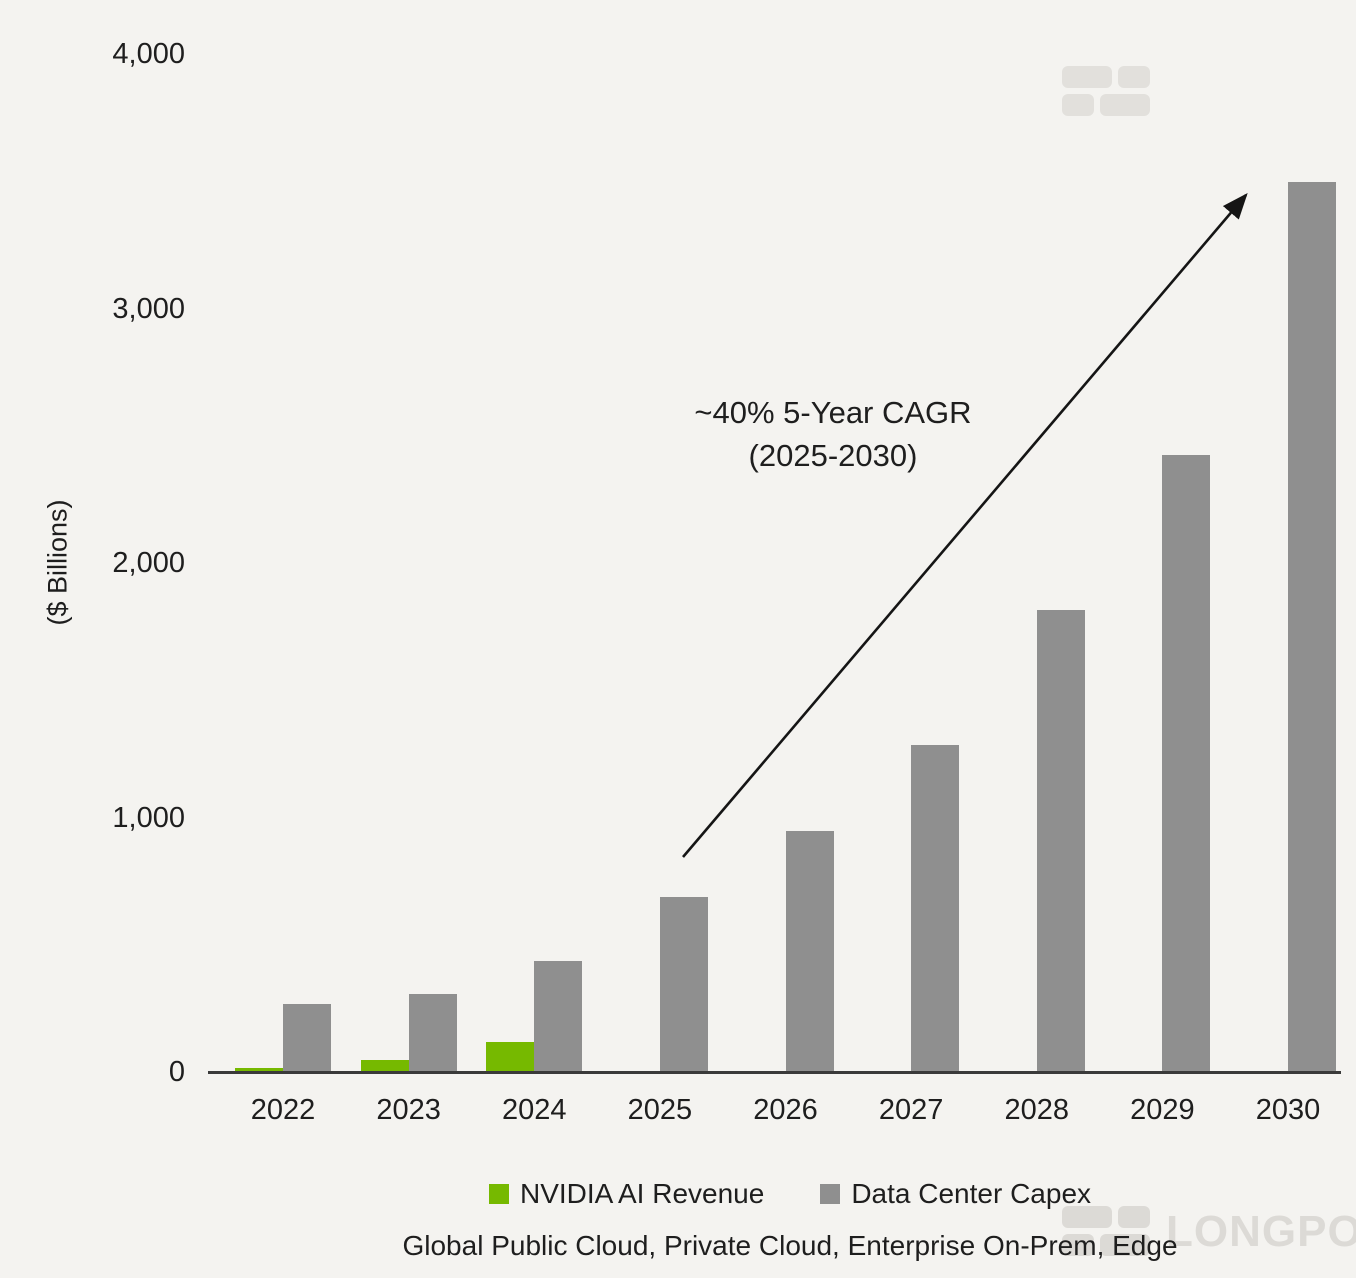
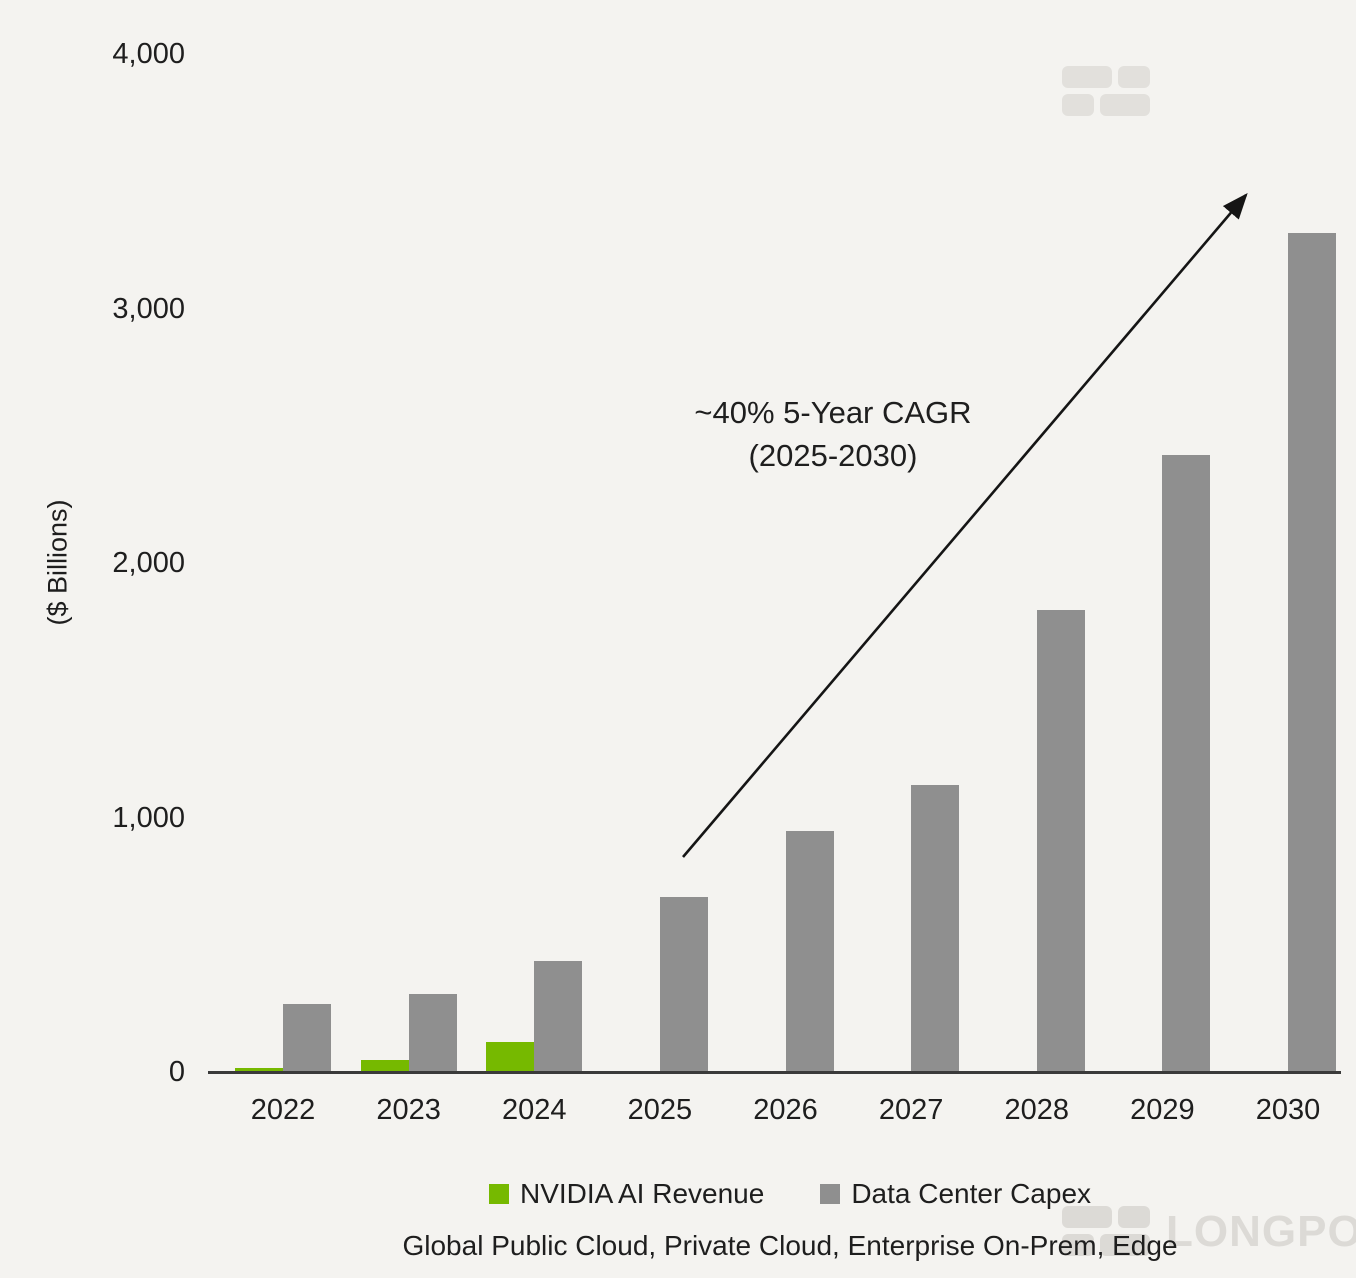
Data Center Capex/2027: 1290 -> 1130
Data Center Capex/2030: 3500 -> 3300
